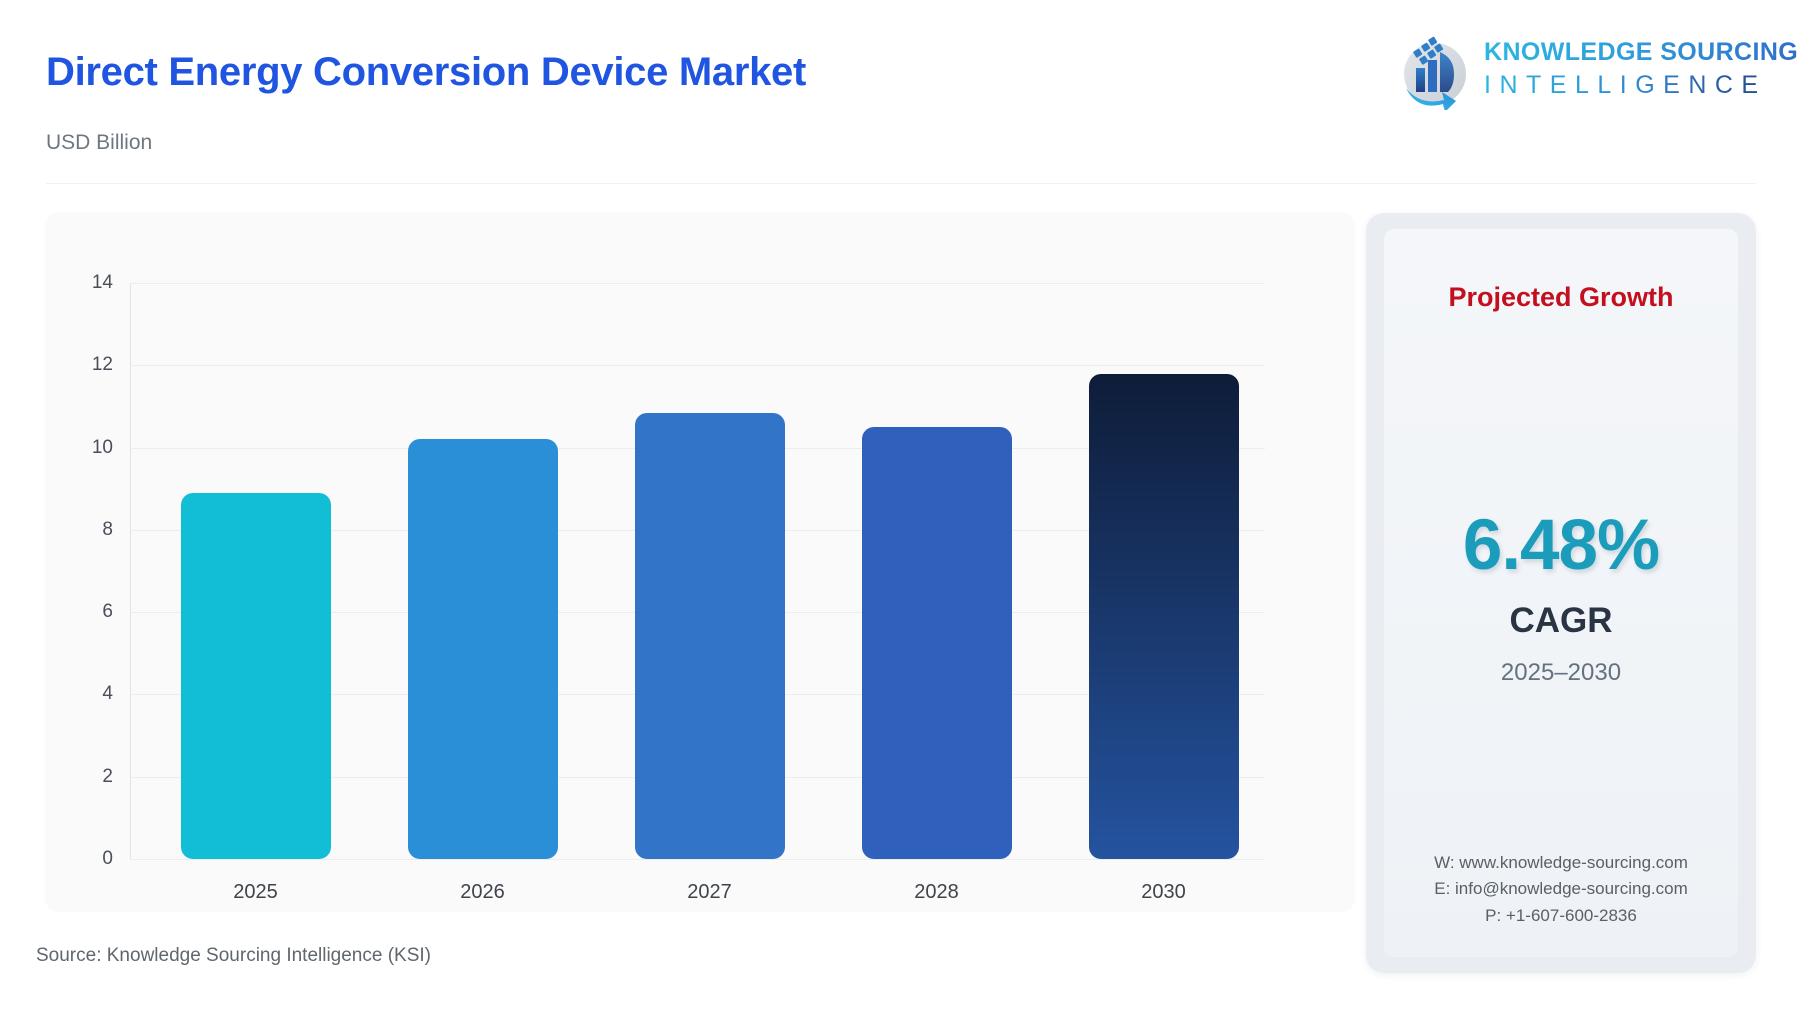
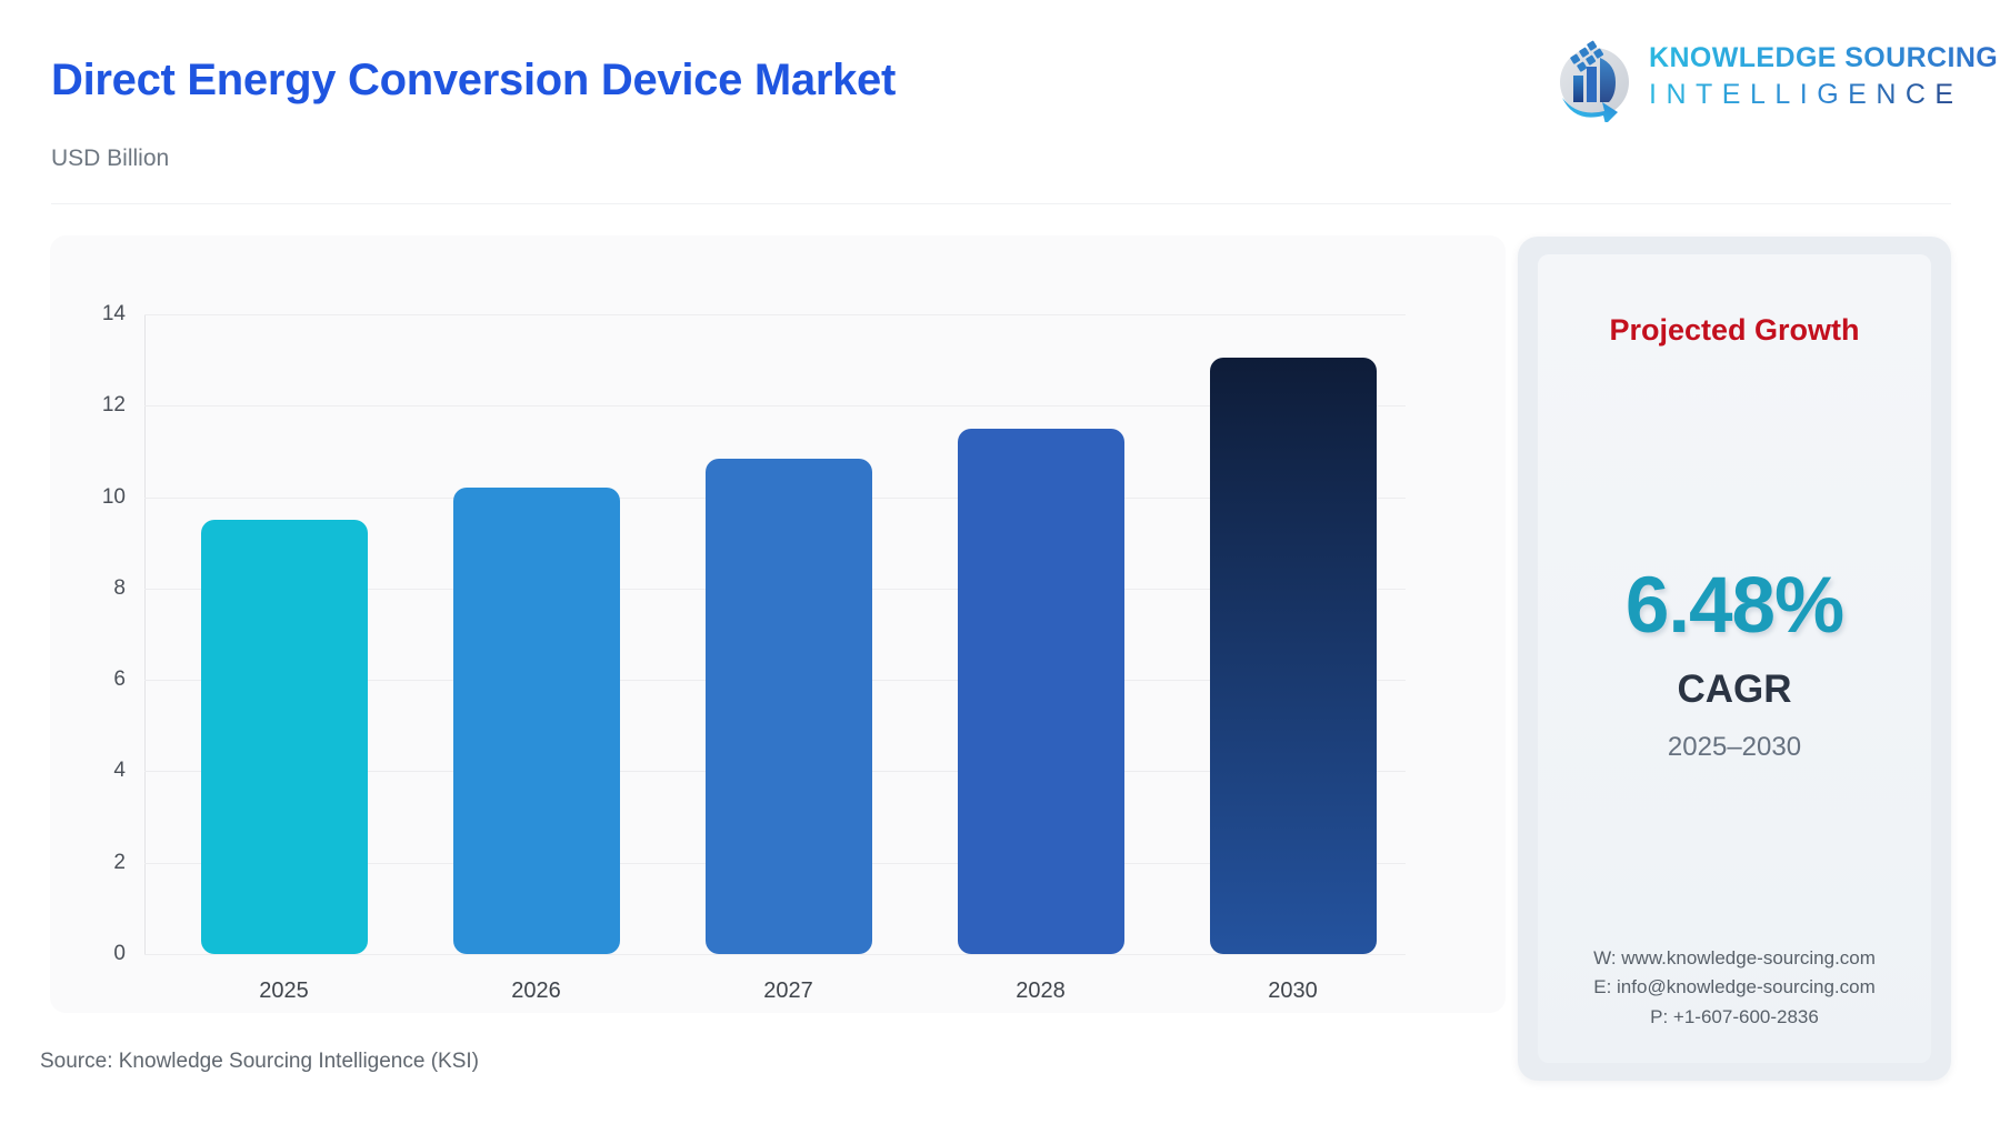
2025: 8.9 -> 9.5
2028: 10.5 -> 11.5
2030: 11.8 -> 13.1
